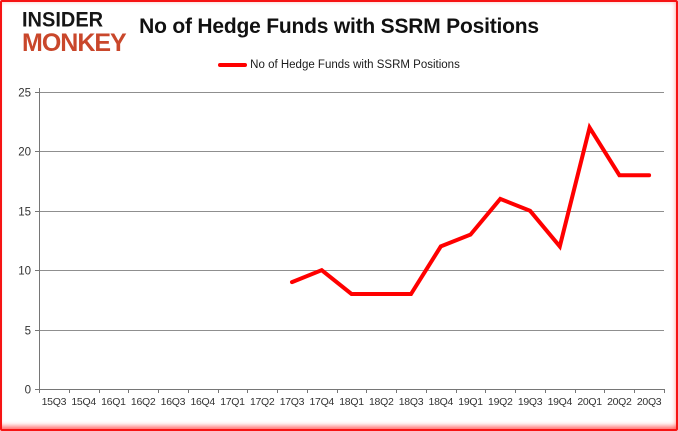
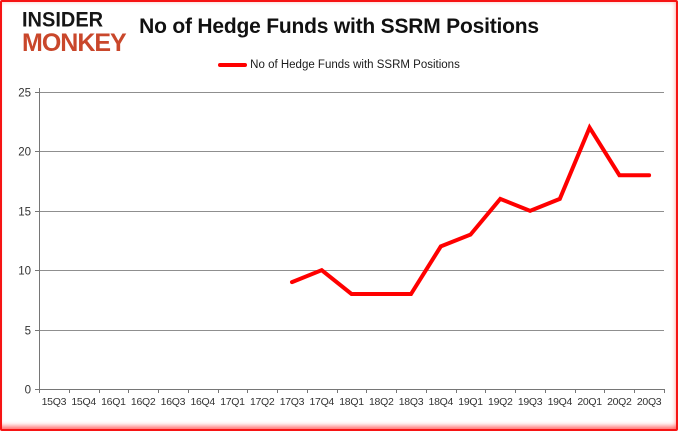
19Q4: 12 -> 16
